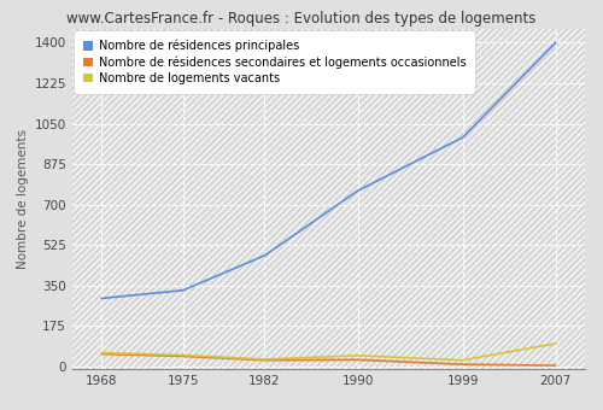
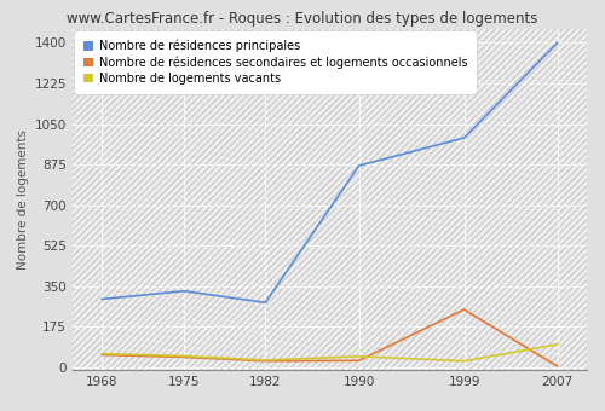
Nombre de résidences principales/1982: 480 -> 280
Nombre de résidences principales/1990: 760 -> 870
Nombre de résidences secondaires et logements occasionnels/1999: 10 -> 250
